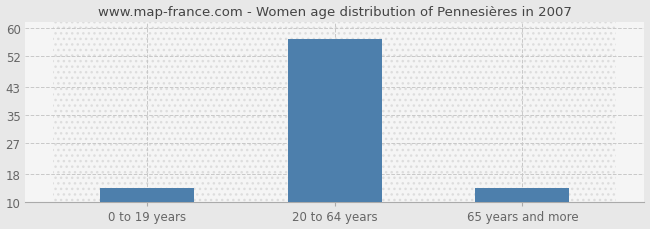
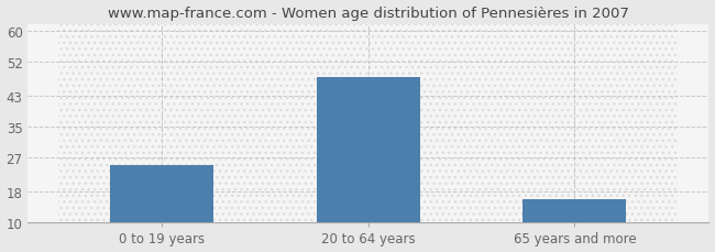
0 to 19 years: 14 -> 25
20 to 64 years: 57 -> 48
65 years and more: 14 -> 16
